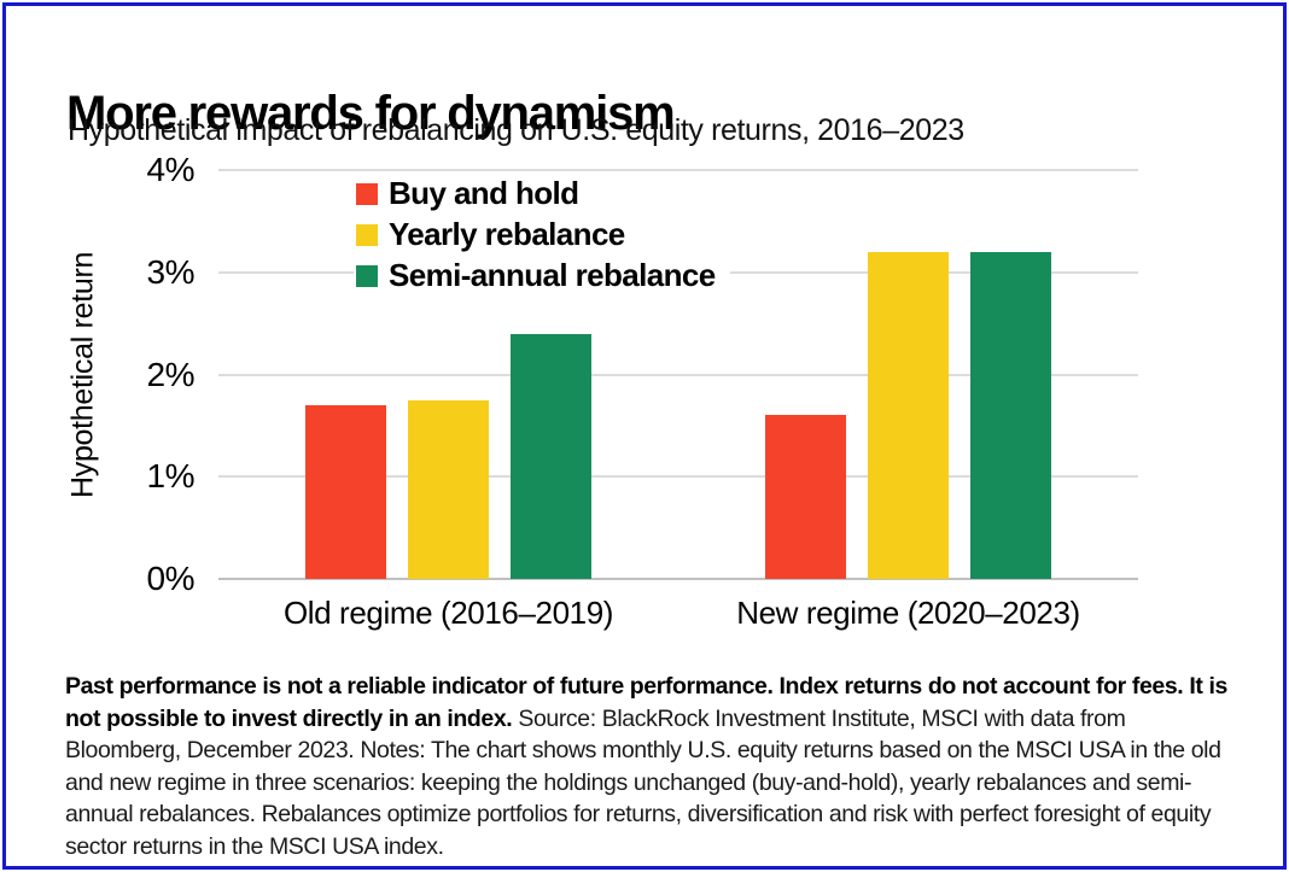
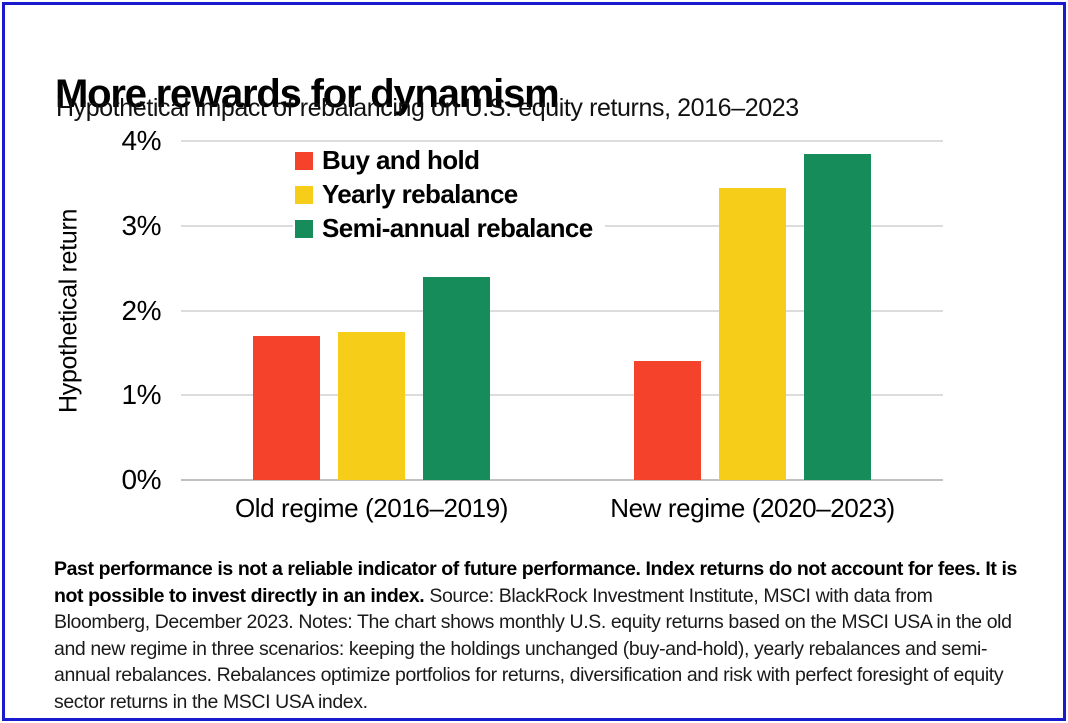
Buy and hold/New regime (2020–2023): 1.6% -> 1.4%
Yearly rebalance/New regime (2020–2023): 3.2% -> 3.5%
Semi-annual rebalance/New regime (2020–2023): 3.2% -> 3.9%
